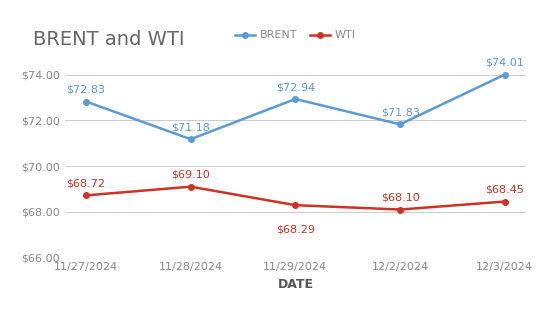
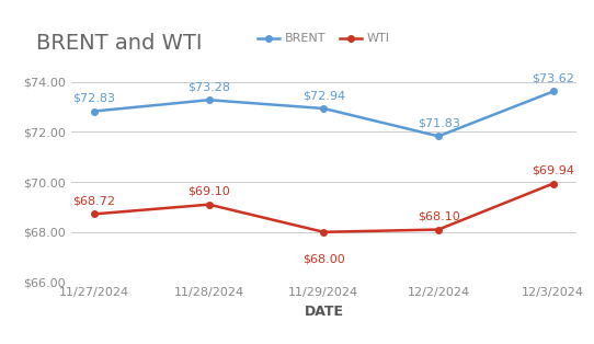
BRENT/11/28/2024: $71.18 -> $73.28
WTI/11/29/2024: $68.29 -> $68.00
BRENT/12/3/2024: $74.01 -> $73.62
WTI/12/3/2024: $68.45 -> $69.94
